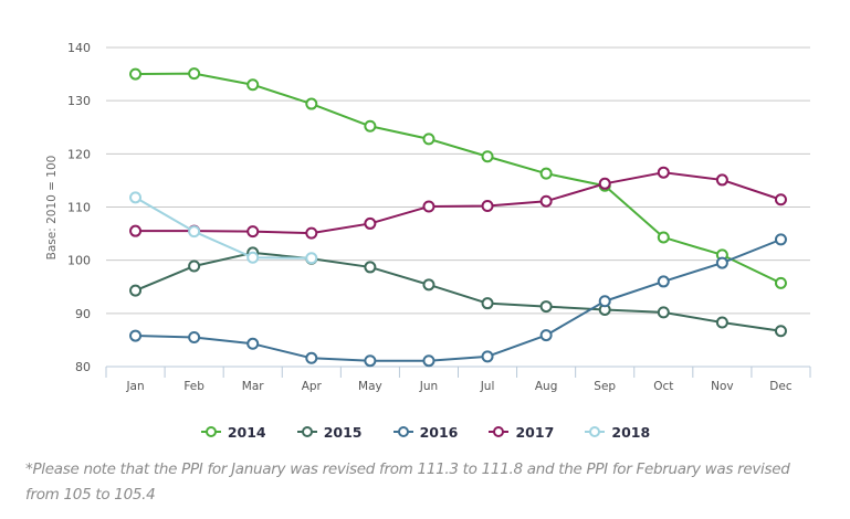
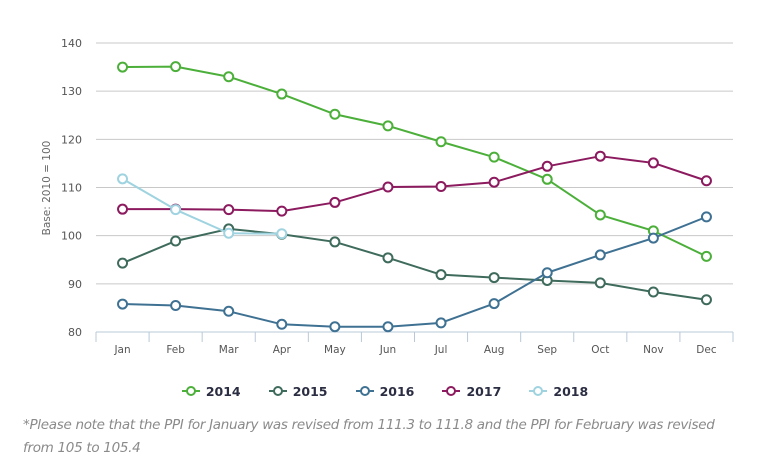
2014/Sep: 114 -> 112
